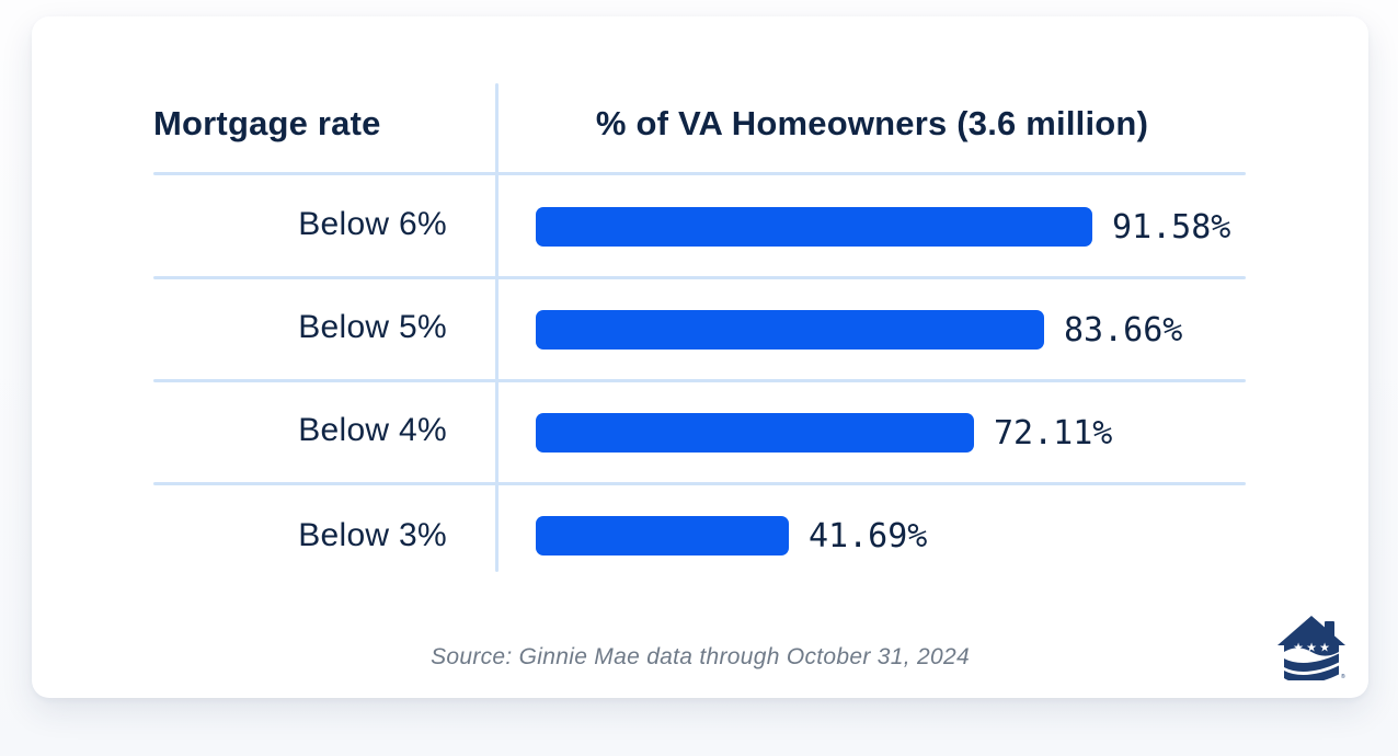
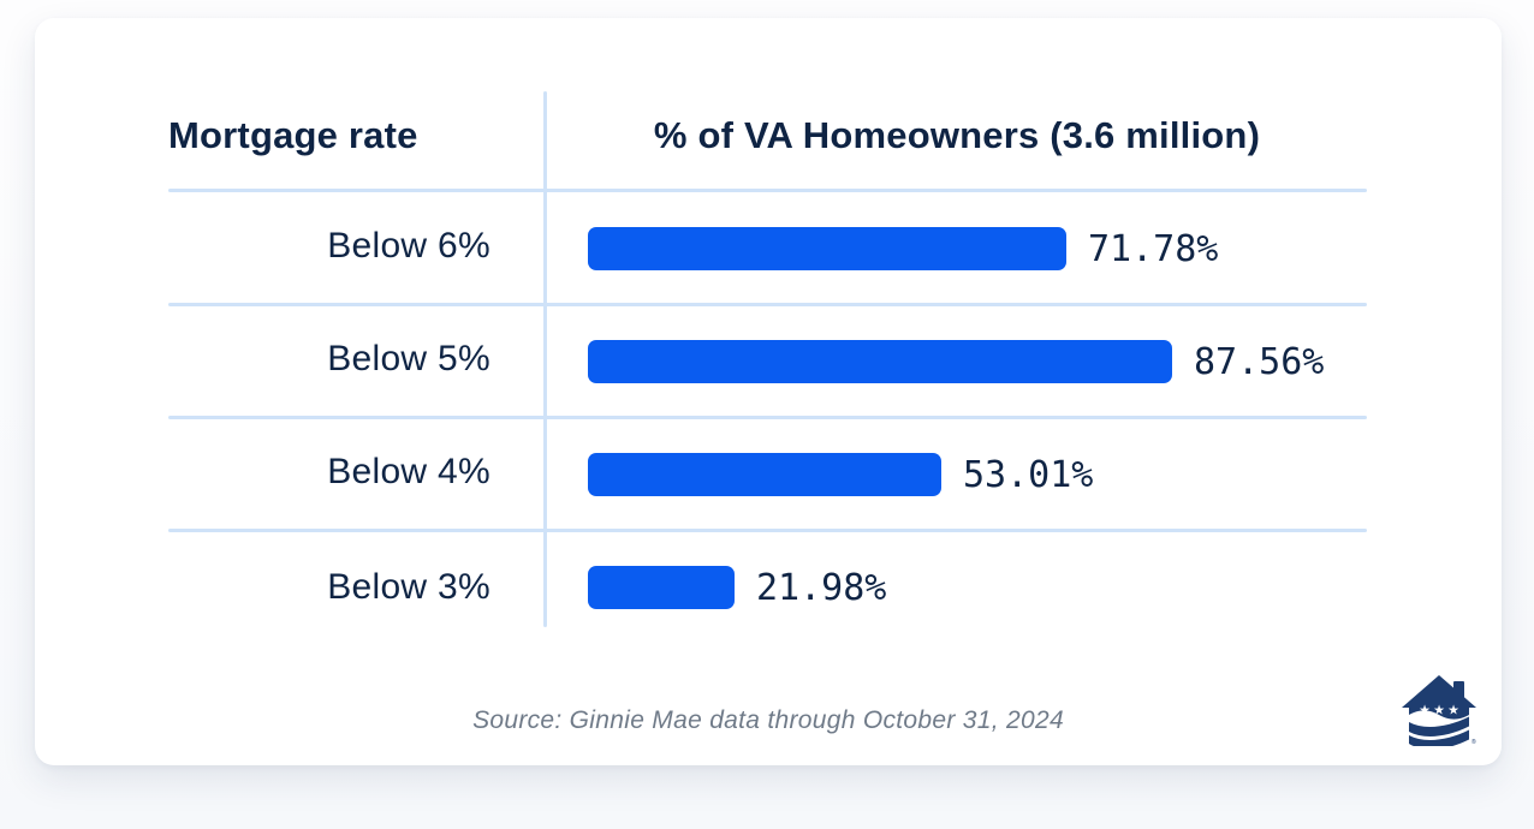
Below 6%: 91.58% -> 71.78%
Below 5%: 83.66% -> 87.56%
Below 4%: 72.11% -> 53.01%
Below 3%: 41.69% -> 21.98%
